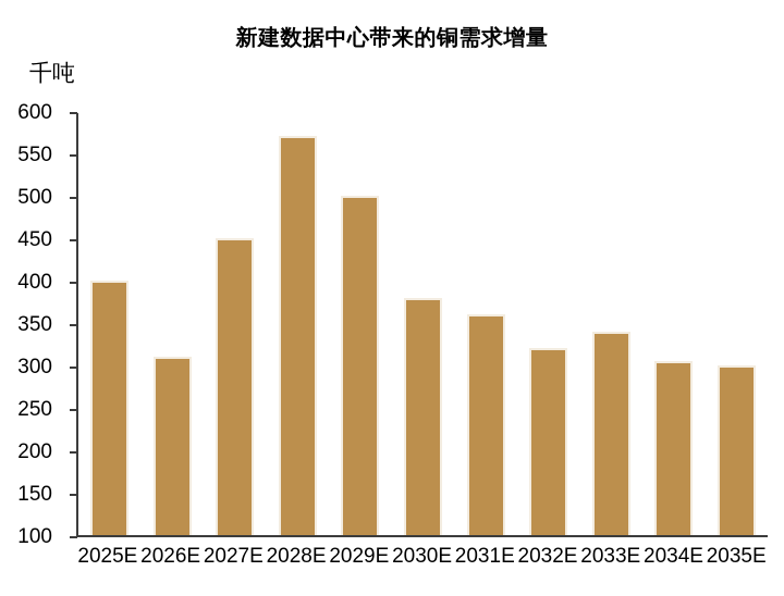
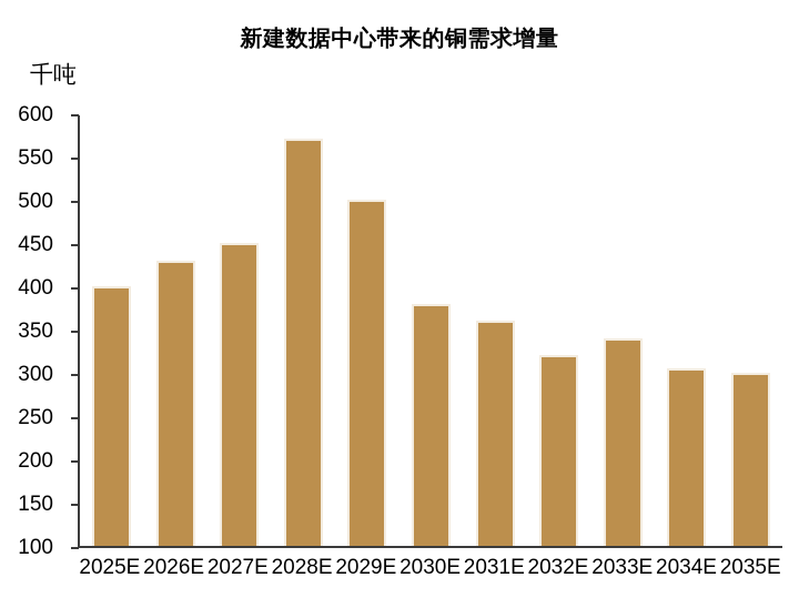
2026E: 310 -> 430
